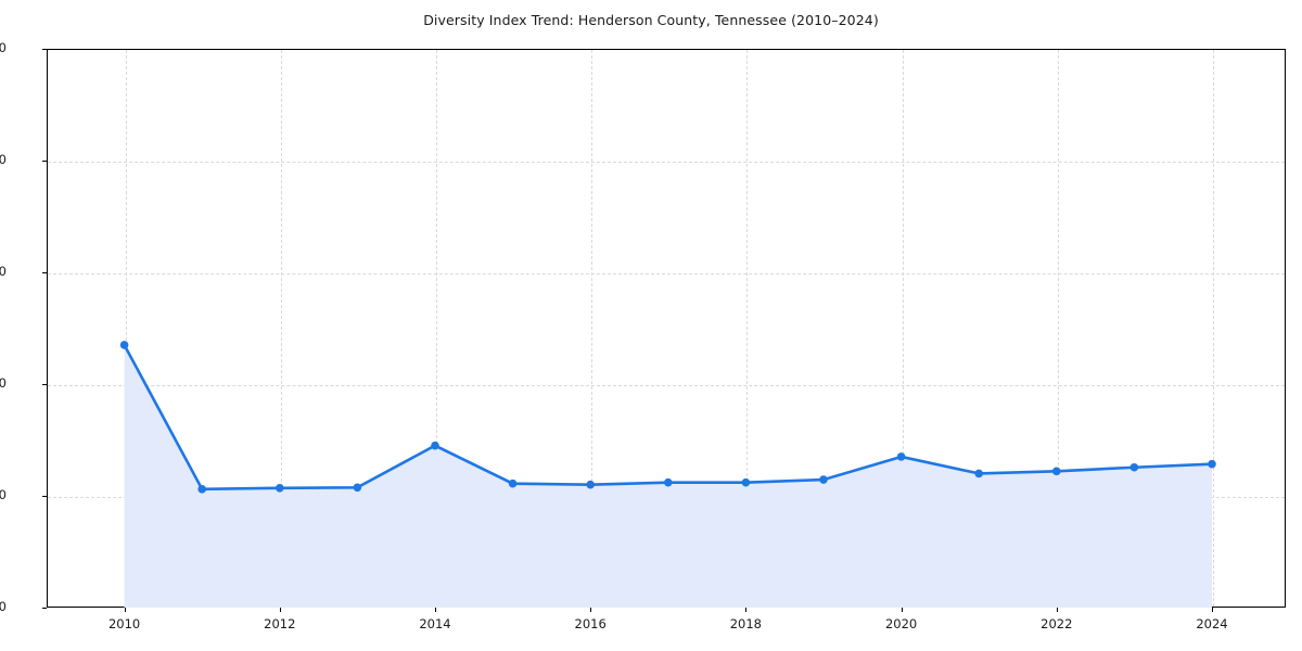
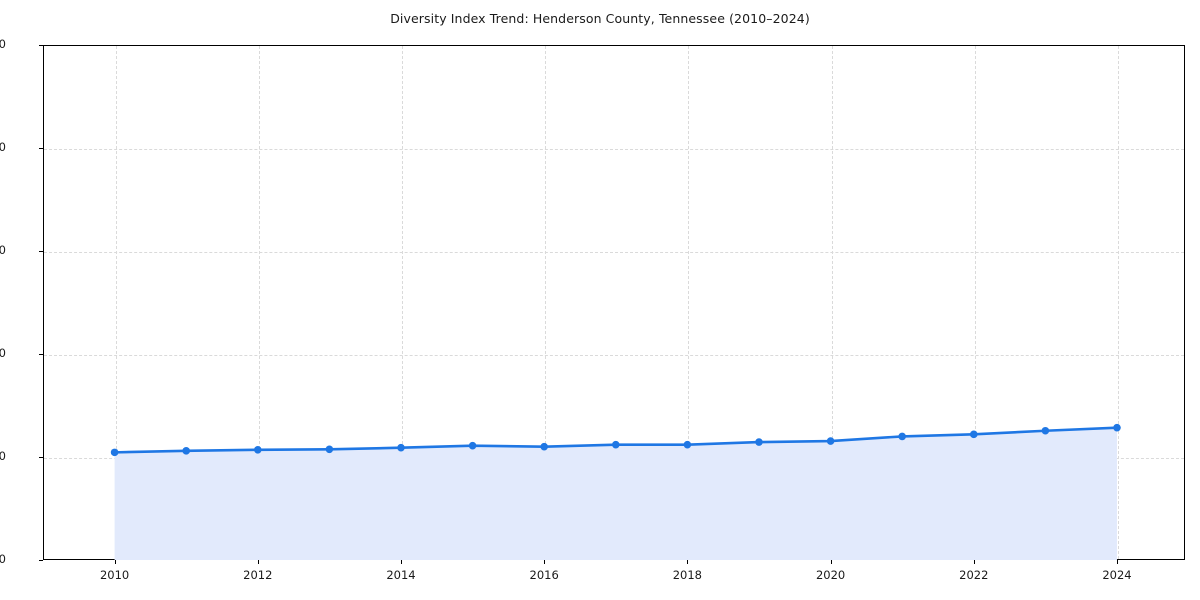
2010: 47 -> 21
2014: 29 -> 22
2020: 27 -> 23
